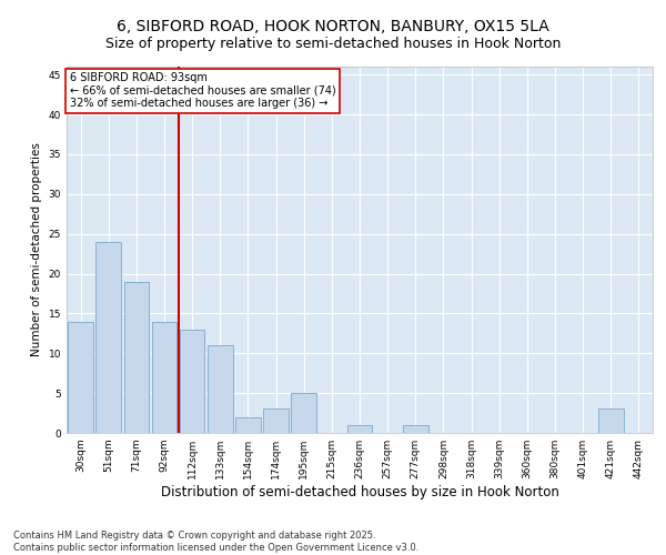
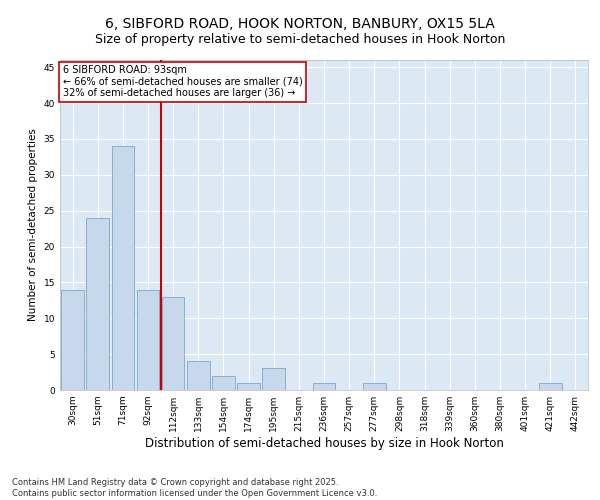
71sqm: 19 -> 34
133sqm: 11 -> 4
174sqm: 3 -> 1
195sqm: 5 -> 3
421sqm: 3 -> 1
